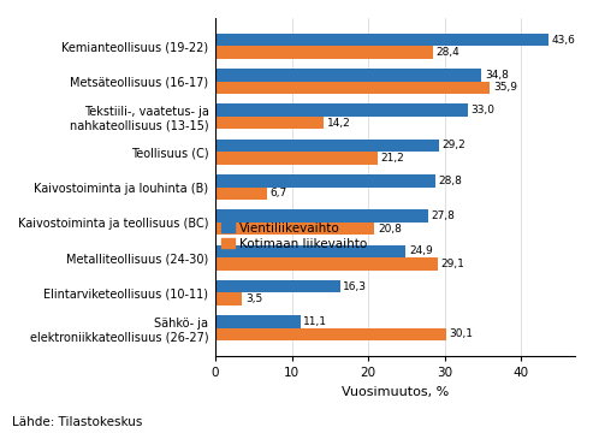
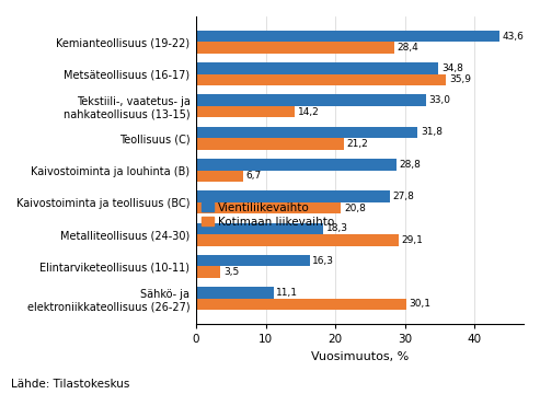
Vientiliikevaihto/Teollisuus (C): 29,2 -> 31,8
Vientiliikevaihto/Metalliteollisuus (24-30): 24,9 -> 18,3
